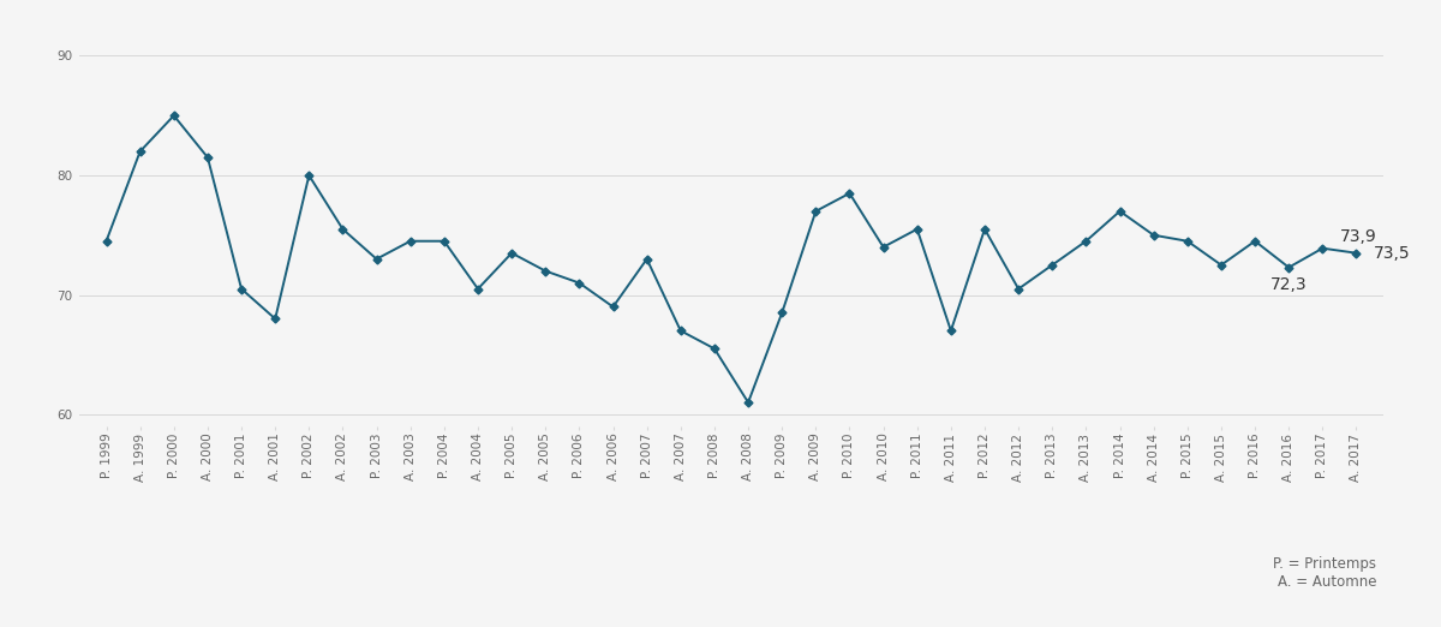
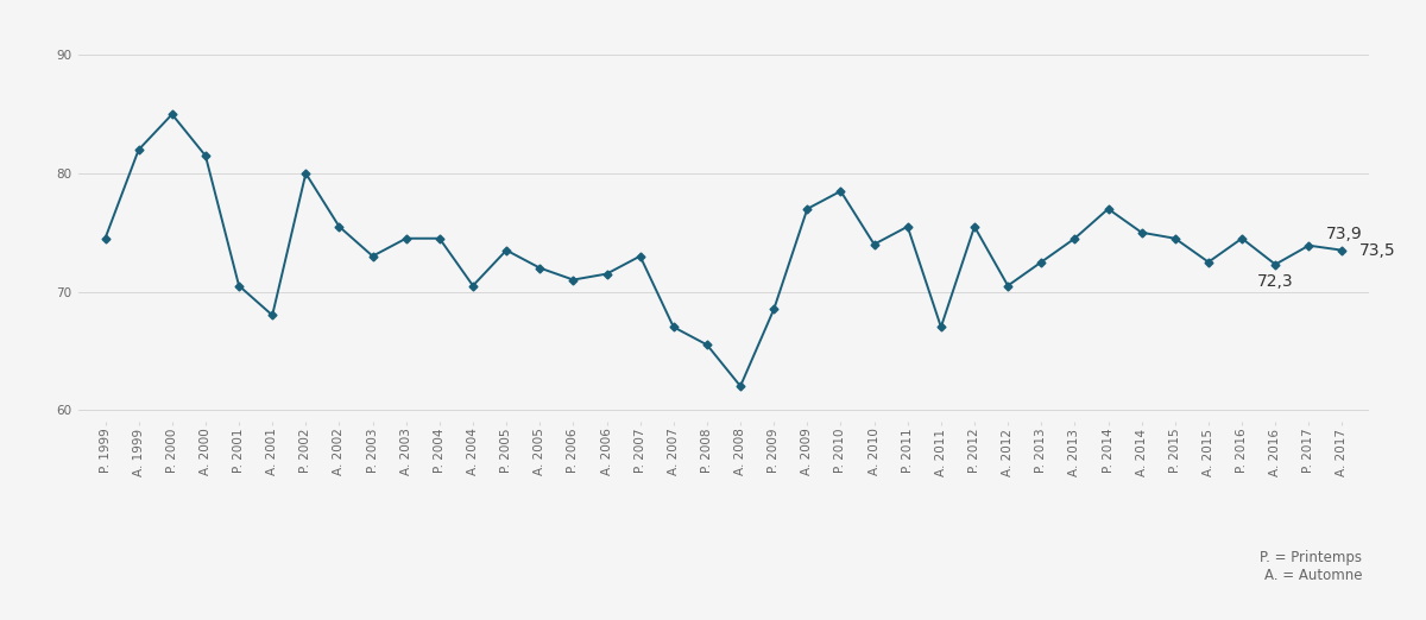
A. 2006: 69.0 -> 71.5
A. 2008: 61.0 -> 62.0
